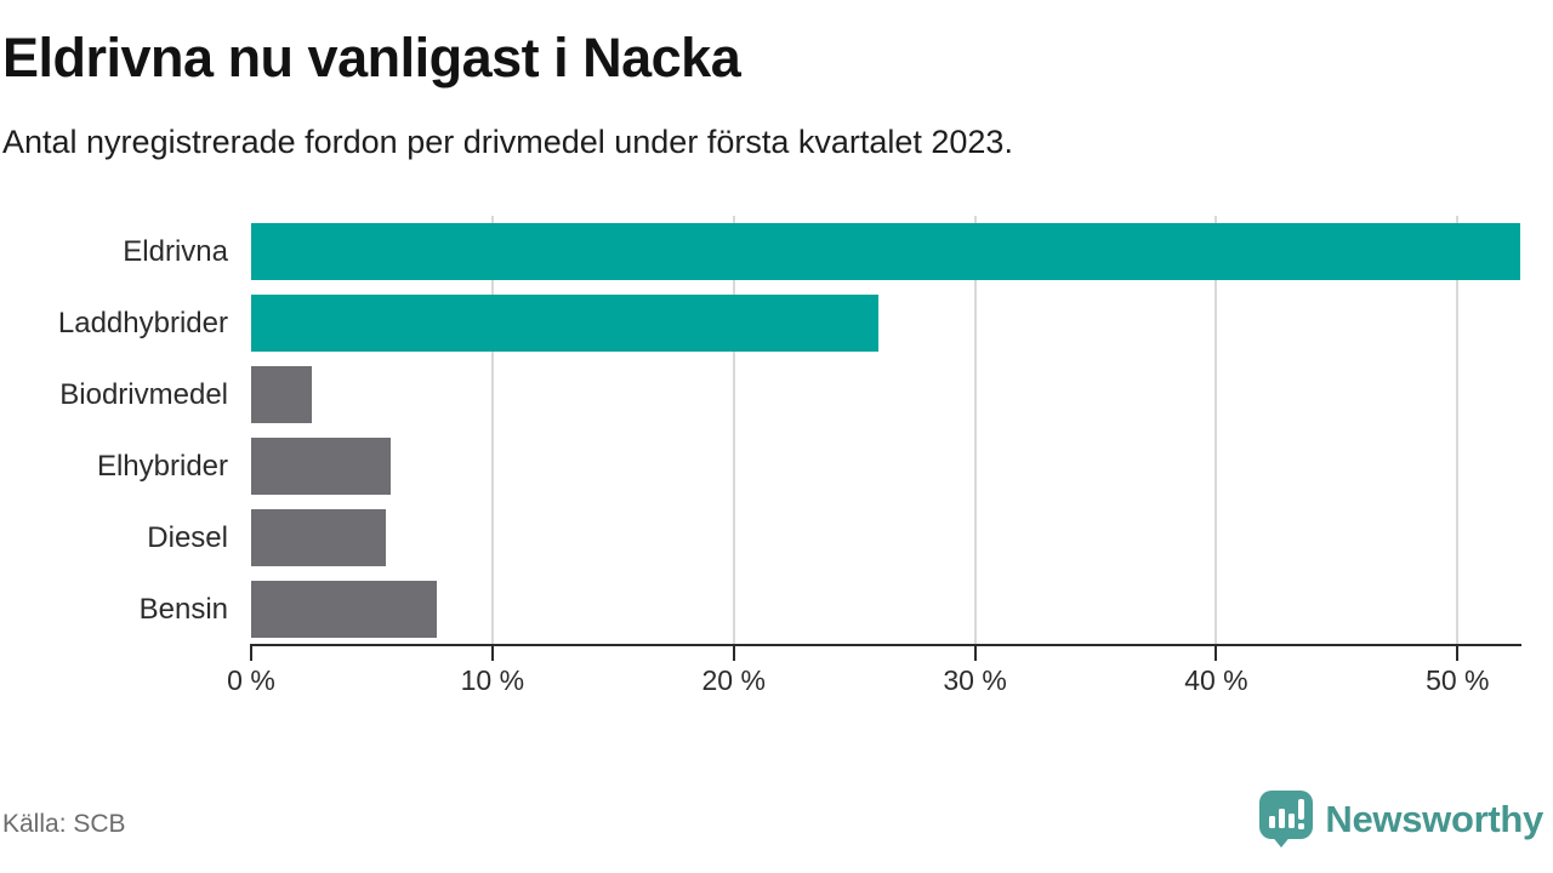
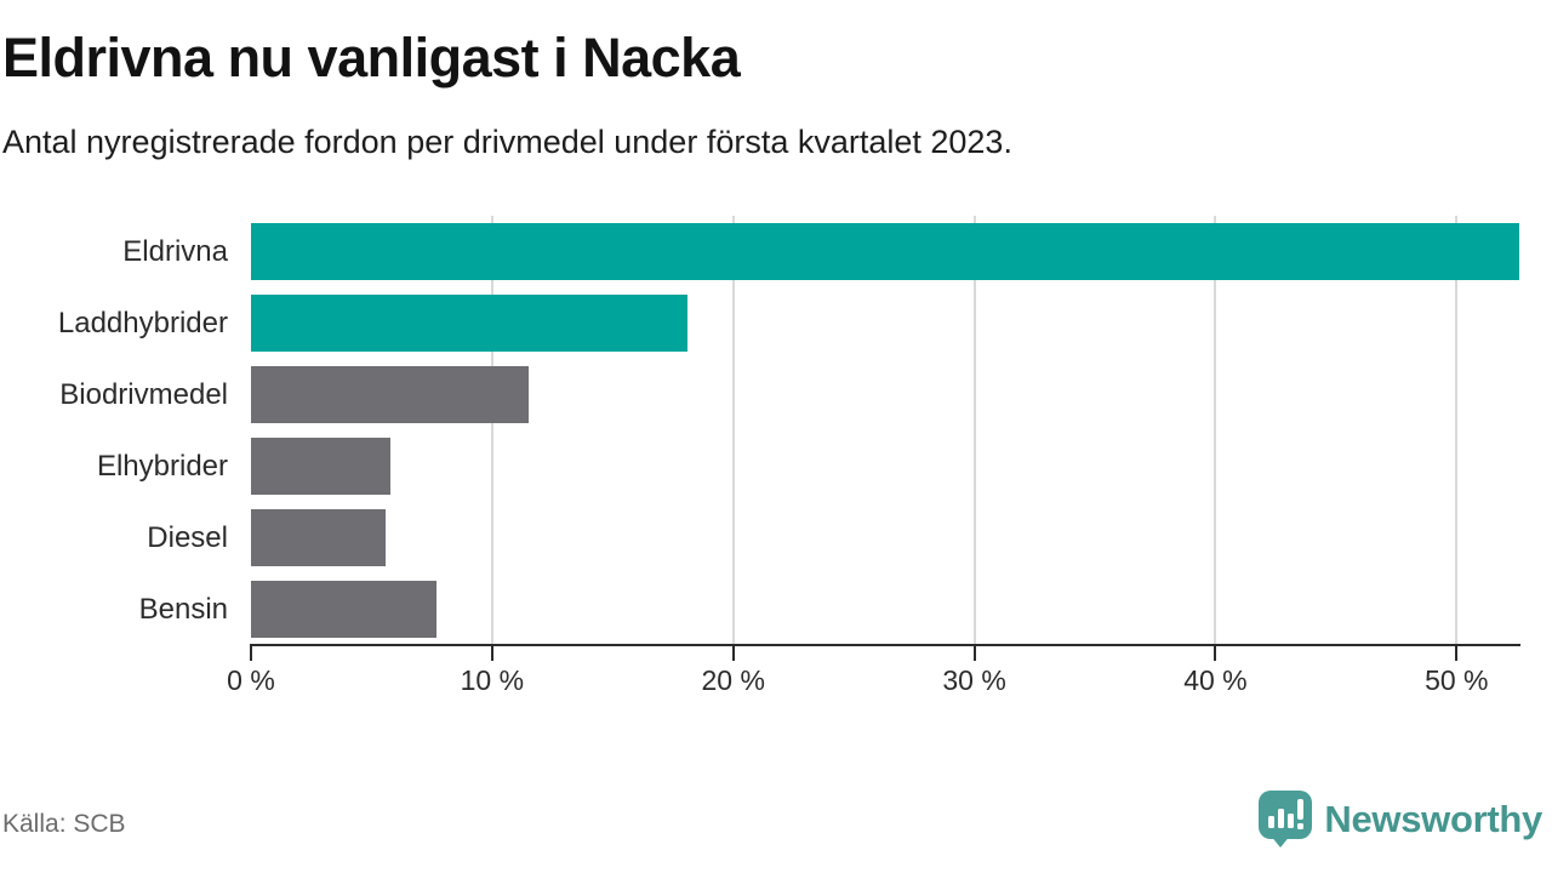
Laddhybrider: 26.0% -> 18.1%
Biodrivmedel: 2.5% -> 11.5%
